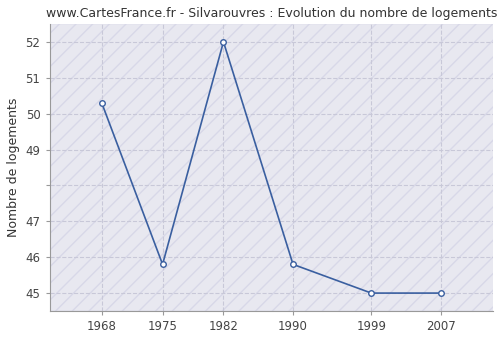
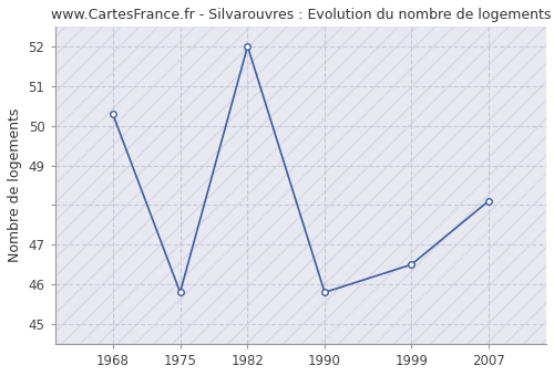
1999: 45.0 -> 46.5
2007: 45.0 -> 48.1
